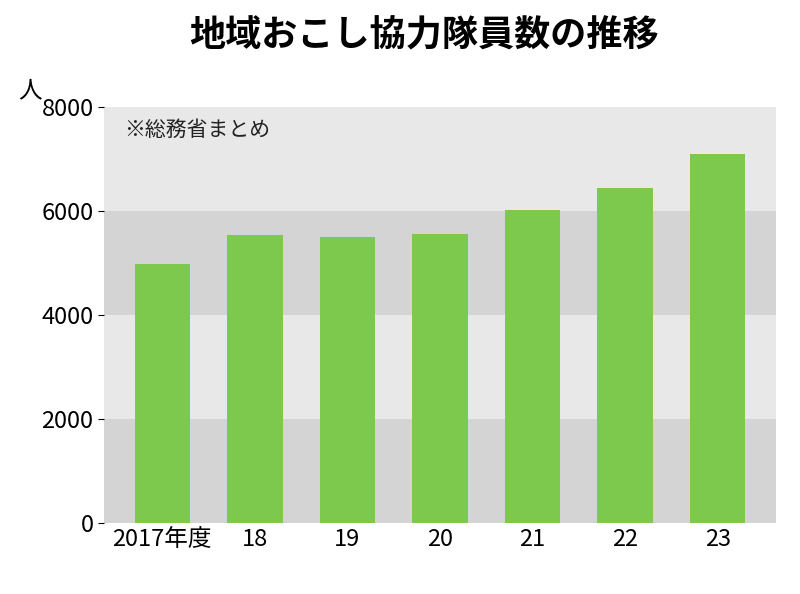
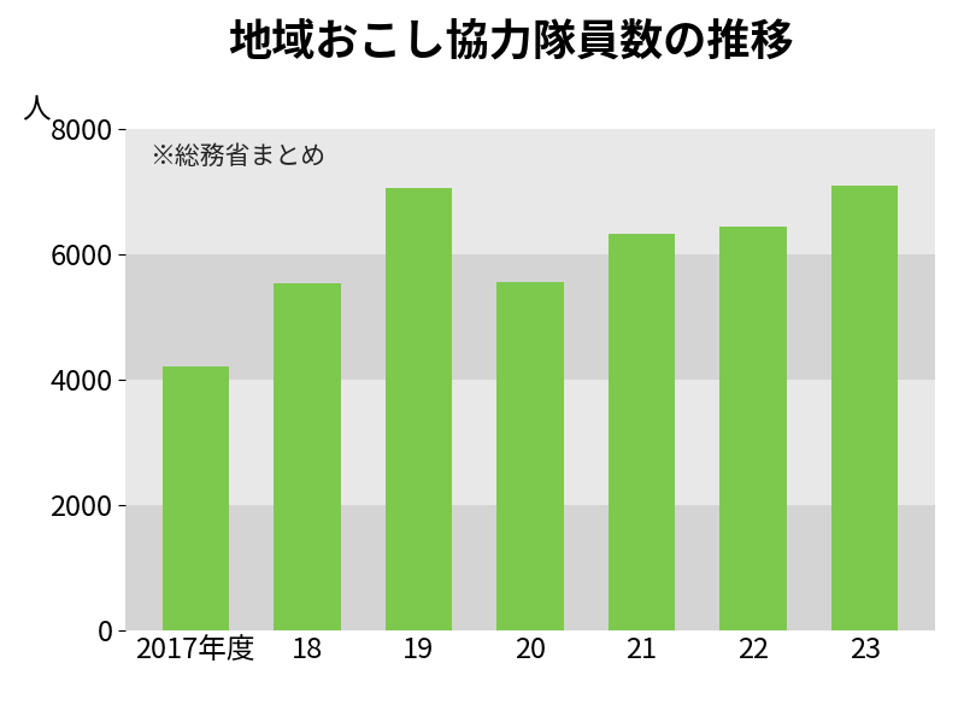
2017年度: 4980 -> 4200
19: 5500 -> 7060
21: 6020 -> 6320
